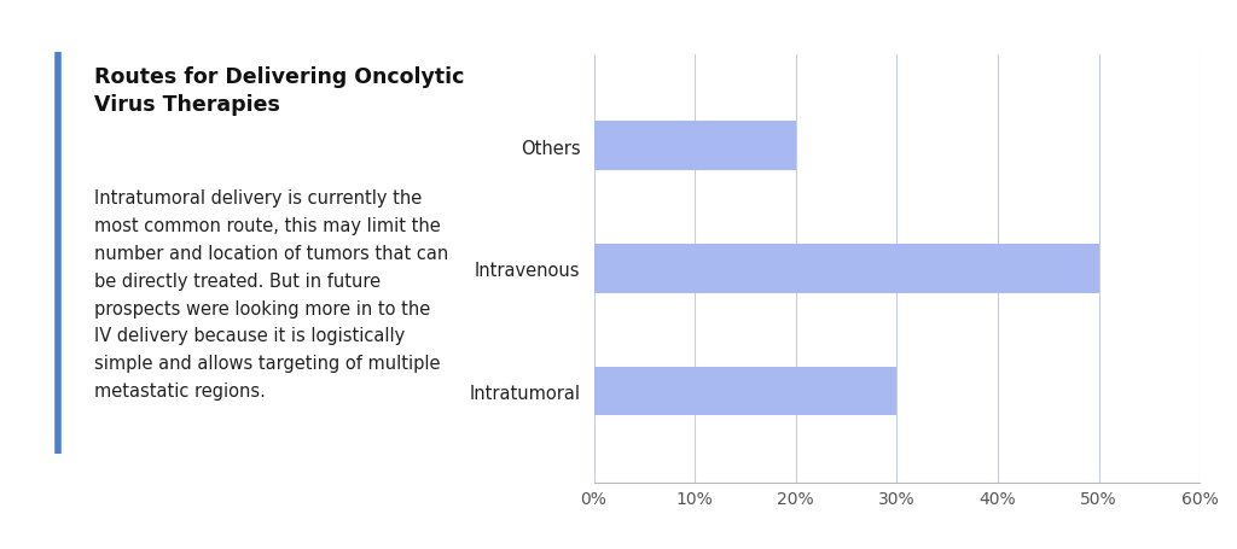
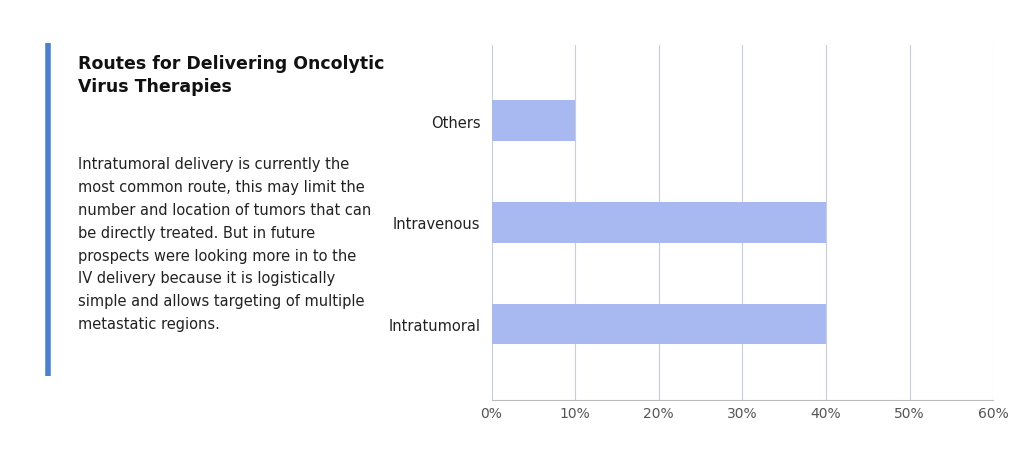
Others: 20% -> 10%
Intravenous: 50% -> 40%
Intratumoral: 30% -> 40%
